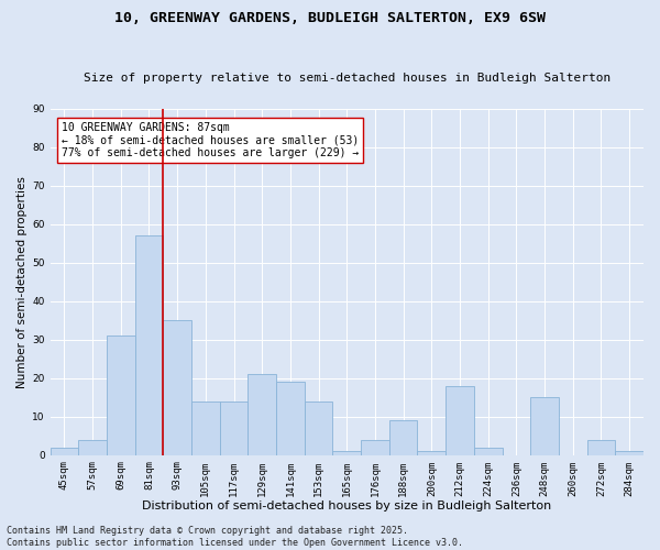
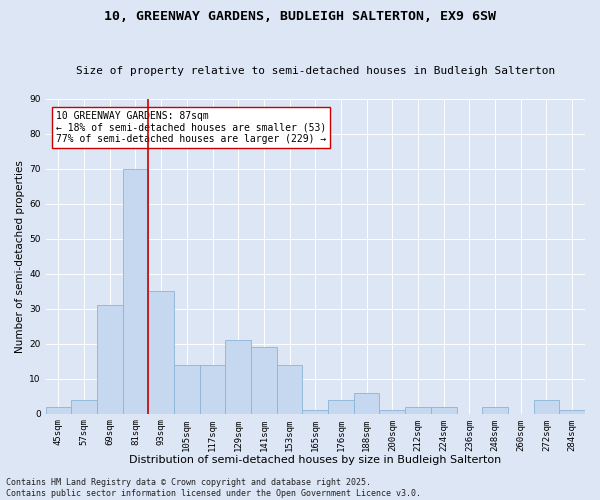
81sqm: 57 -> 70
188sqm: 9 -> 6
212sqm: 18 -> 2
248sqm: 15 -> 2
